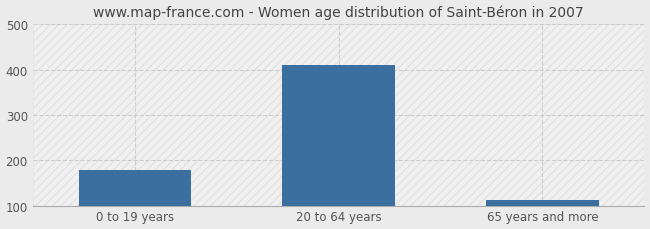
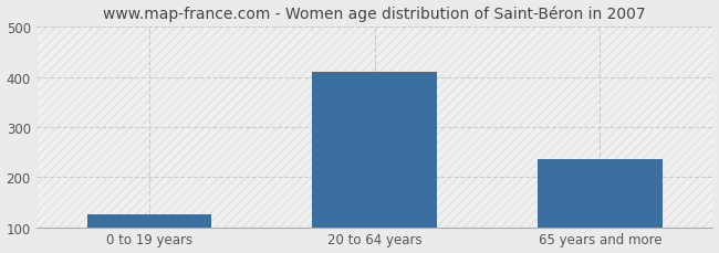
0 to 19 years: 178 -> 125
65 years and more: 112 -> 235
